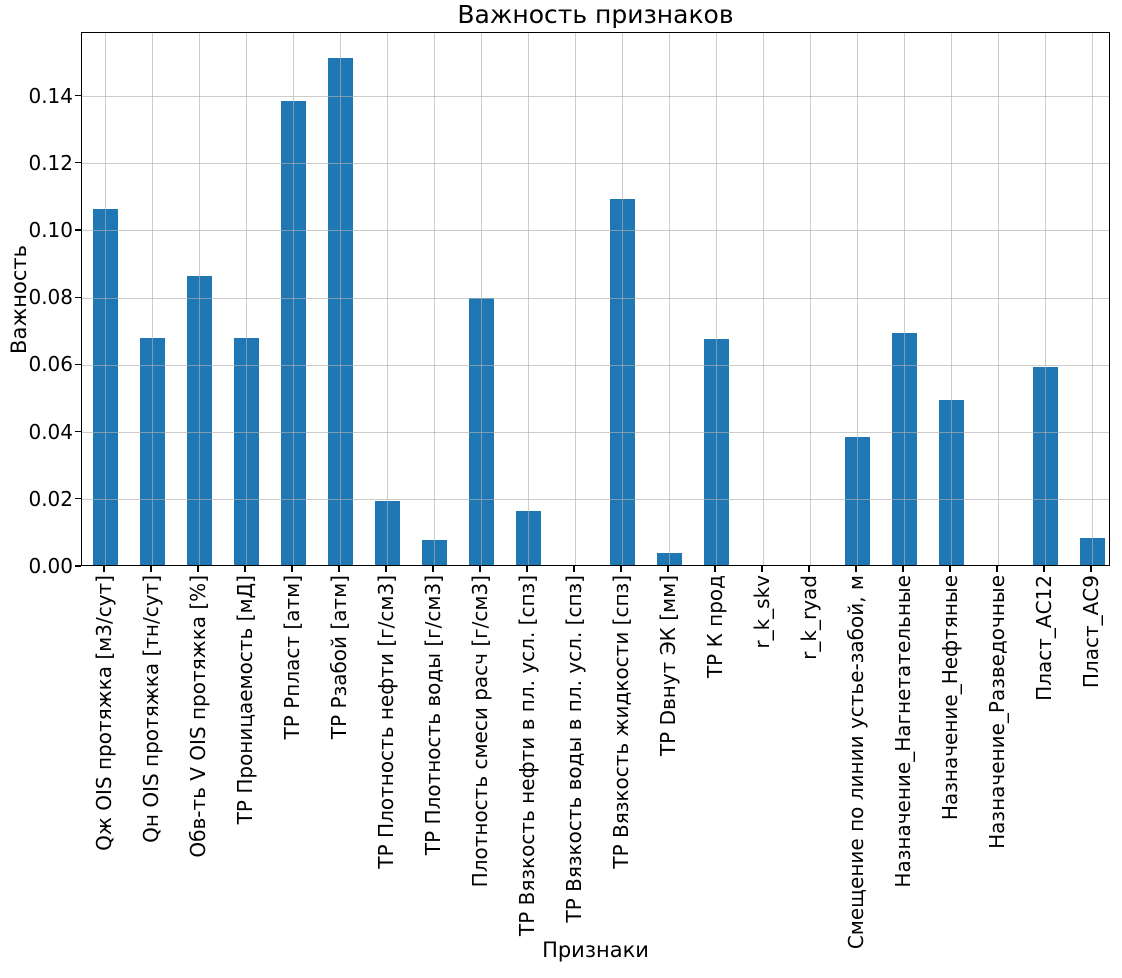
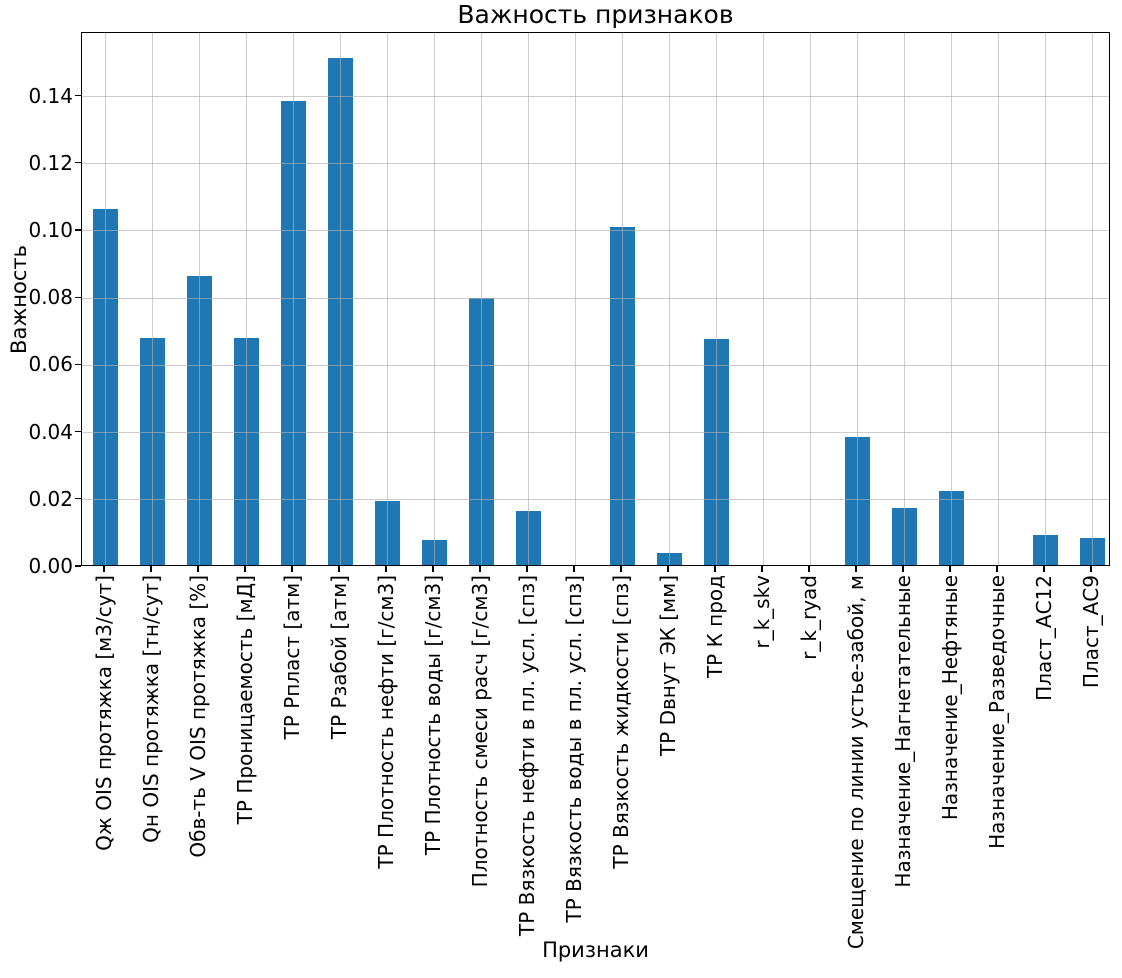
ТР Вязкость жидкости [спз]: 0.109 -> 0.101
Назначение_Нагнетательные: 0.069 -> 0.017
Назначение_Нефтяные: 0.049 -> 0.022
Пласт_АС12: 0.059 -> 0.009
